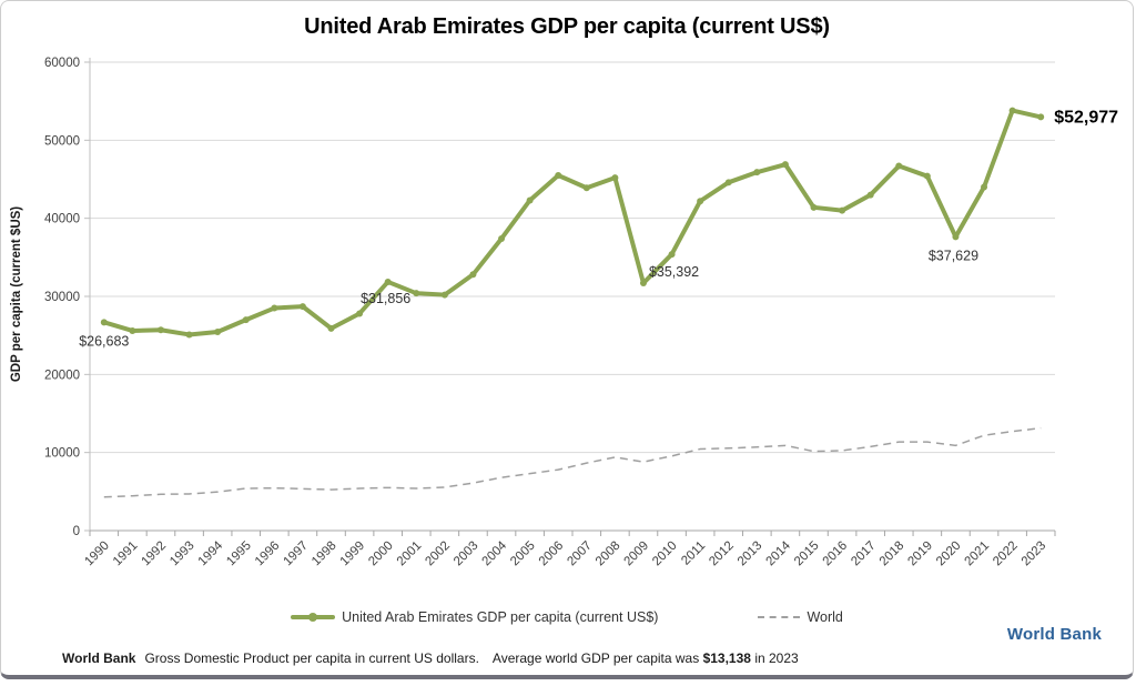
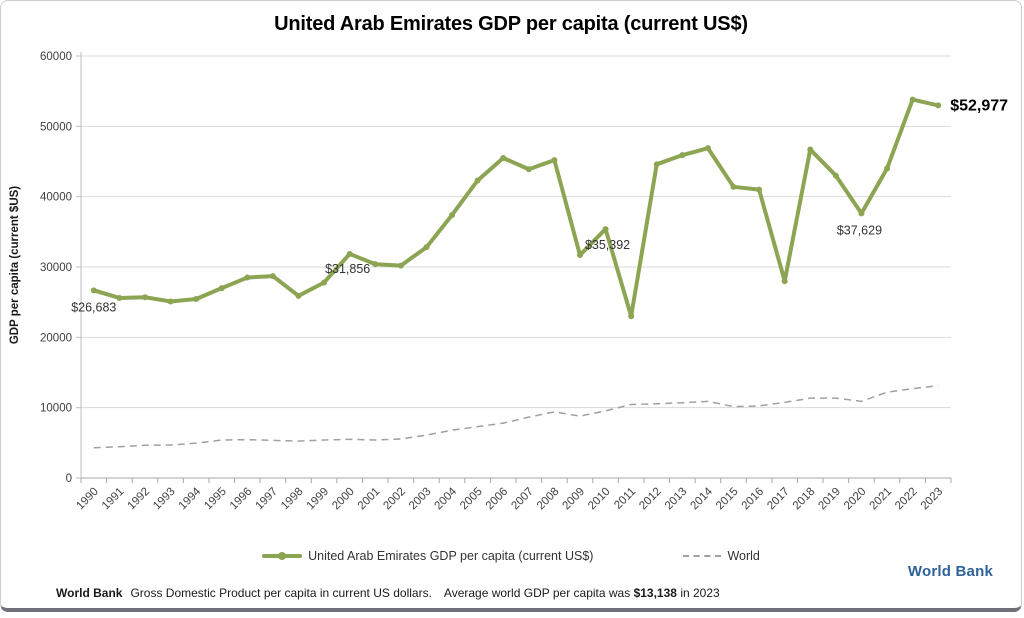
United Arab Emirates GDP per capita (current US$)/2011: 42000 -> 23000
United Arab Emirates GDP per capita (current US$)/2017: 43000 -> 28000
United Arab Emirates GDP per capita (current US$)/2019: 45000 -> 43000
